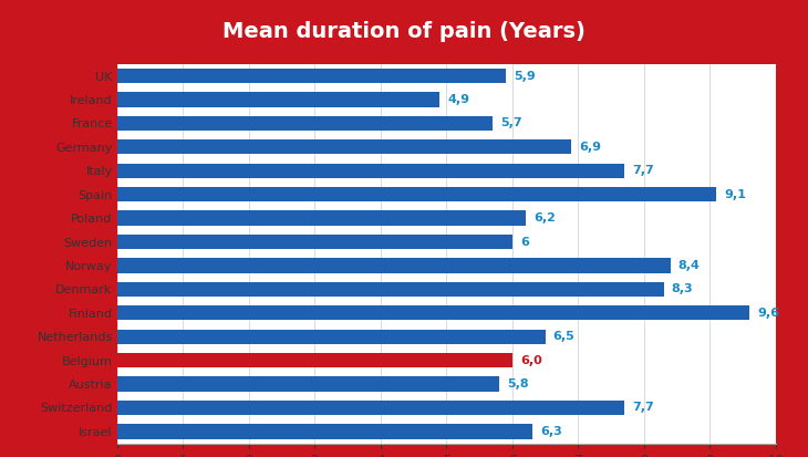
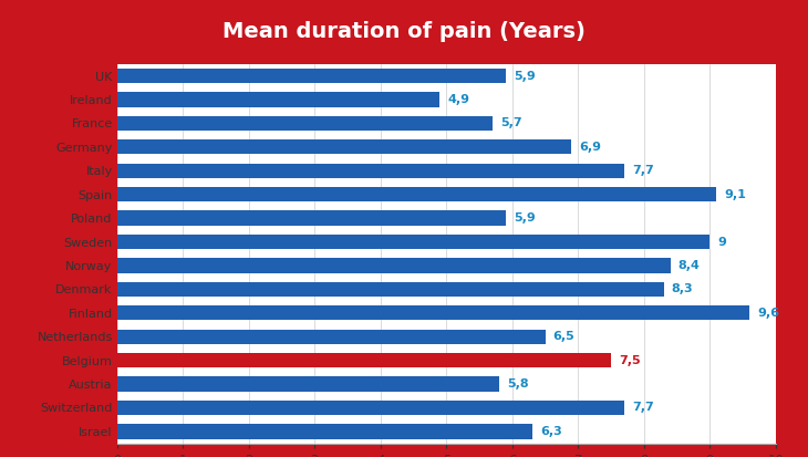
Poland: 6,2 -> 5,9
Sweden: 6 -> 9
Belgium: 6,0 -> 7,5
